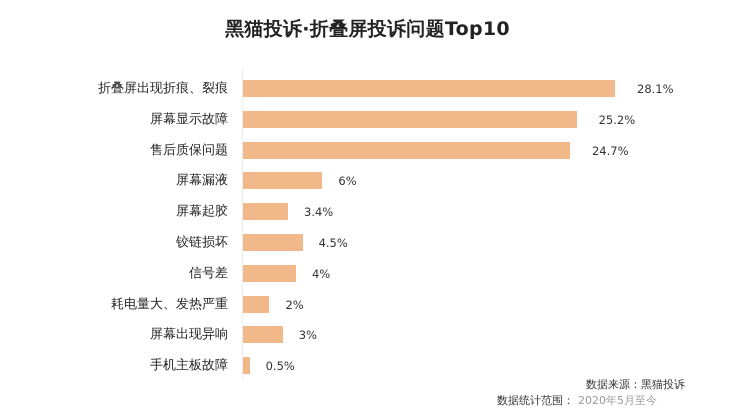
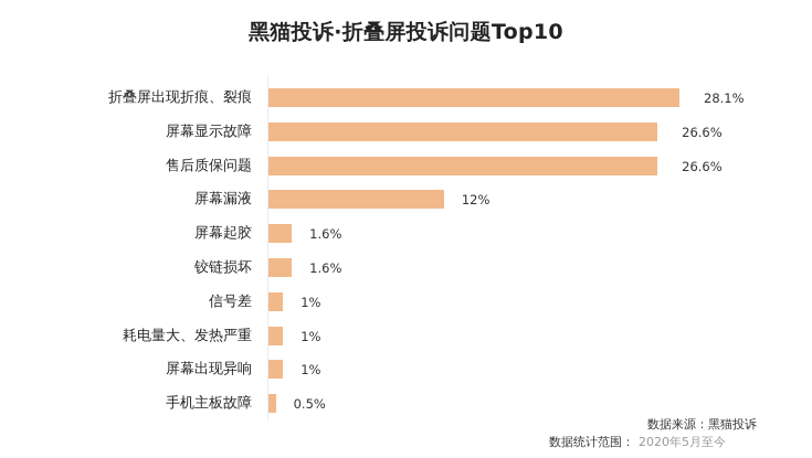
屏幕显示故障: 25.2% -> 26.6%
售后质保问题: 24.7% -> 26.6%
屏幕漏液: 6% -> 12%
屏幕起胶: 3.4% -> 1.6%
铰链损坏: 4.5% -> 1.6%
信号差: 4% -> 1%
耗电量大、发热严重: 2% -> 1%
屏幕出现异响: 3% -> 1%
